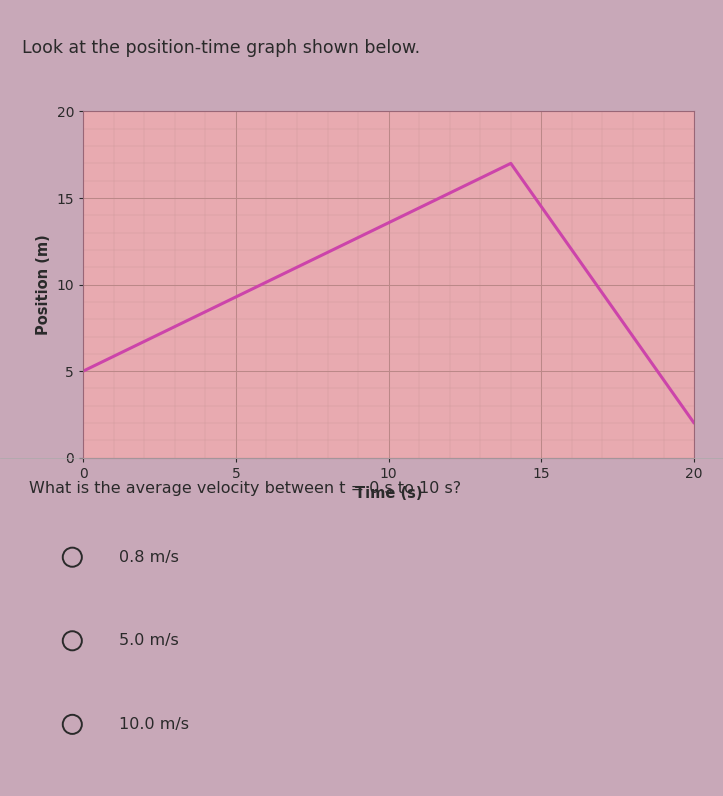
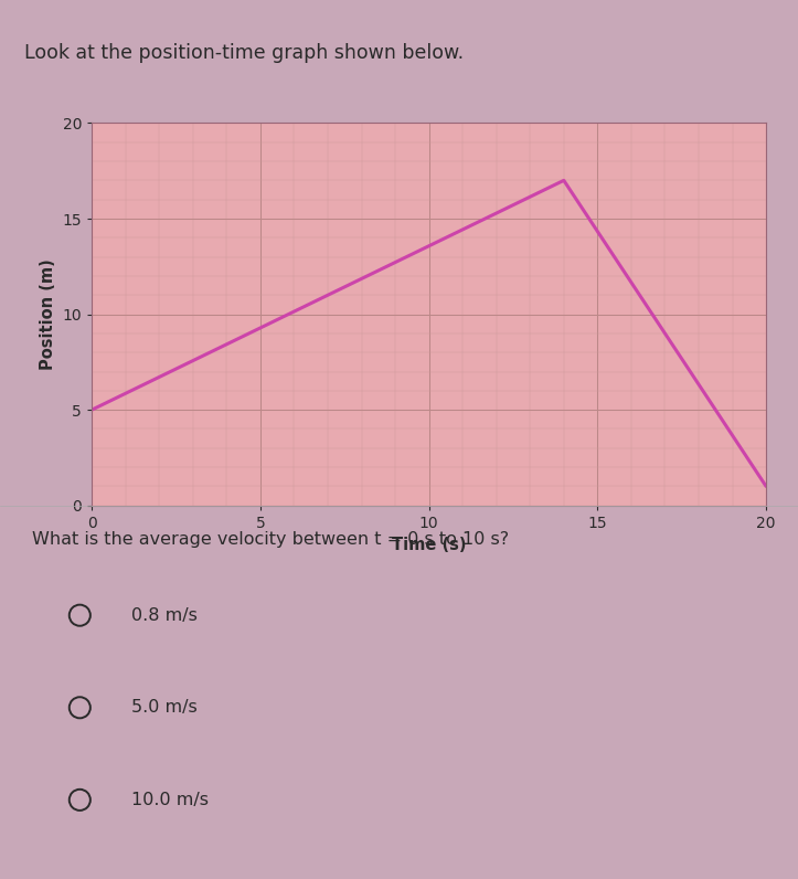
20: 2 -> 1
